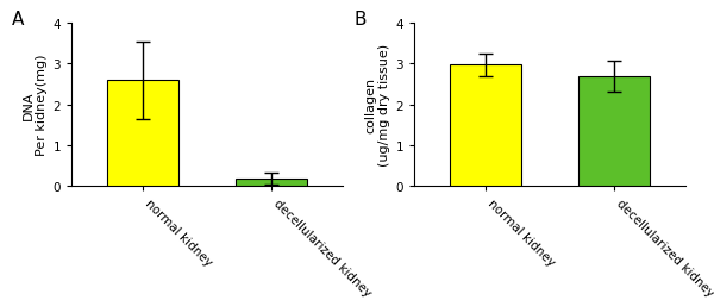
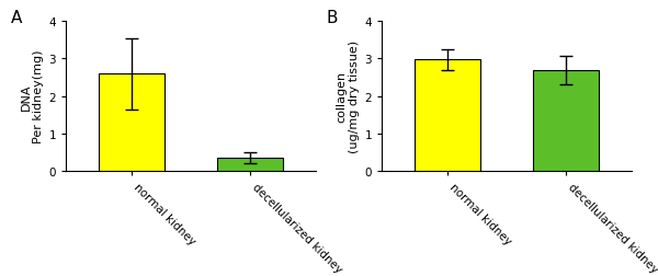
decellularized kidney: 0.18 -> 0.35
